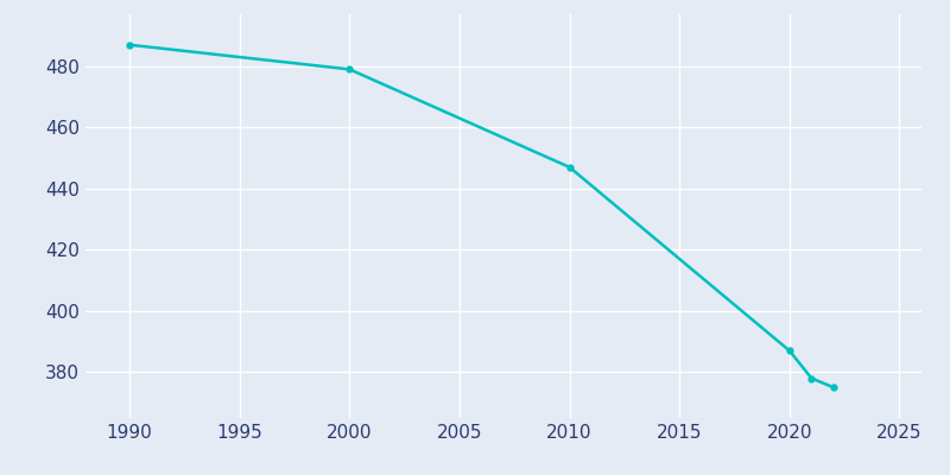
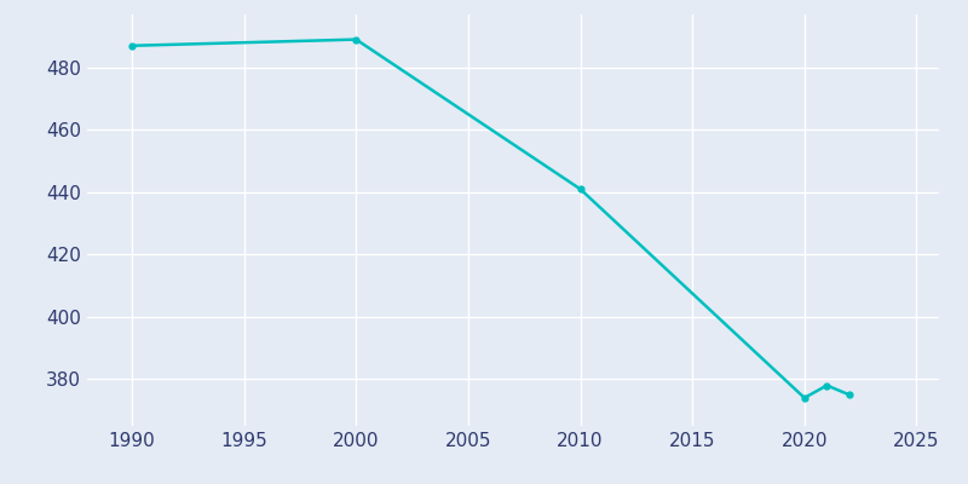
2000: 479 -> 489
2010: 447 -> 441
2020: 387 -> 374
